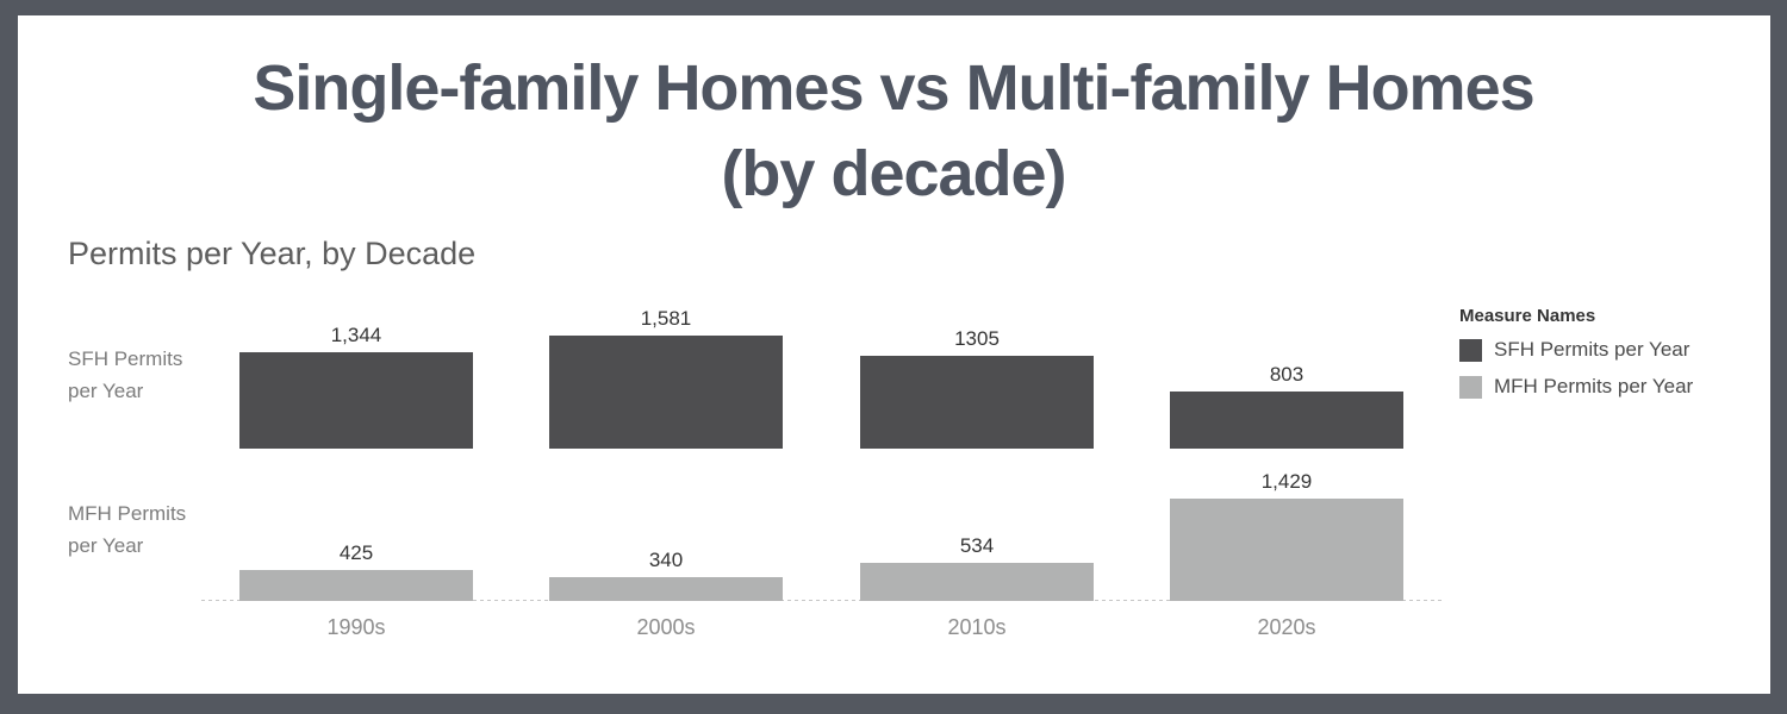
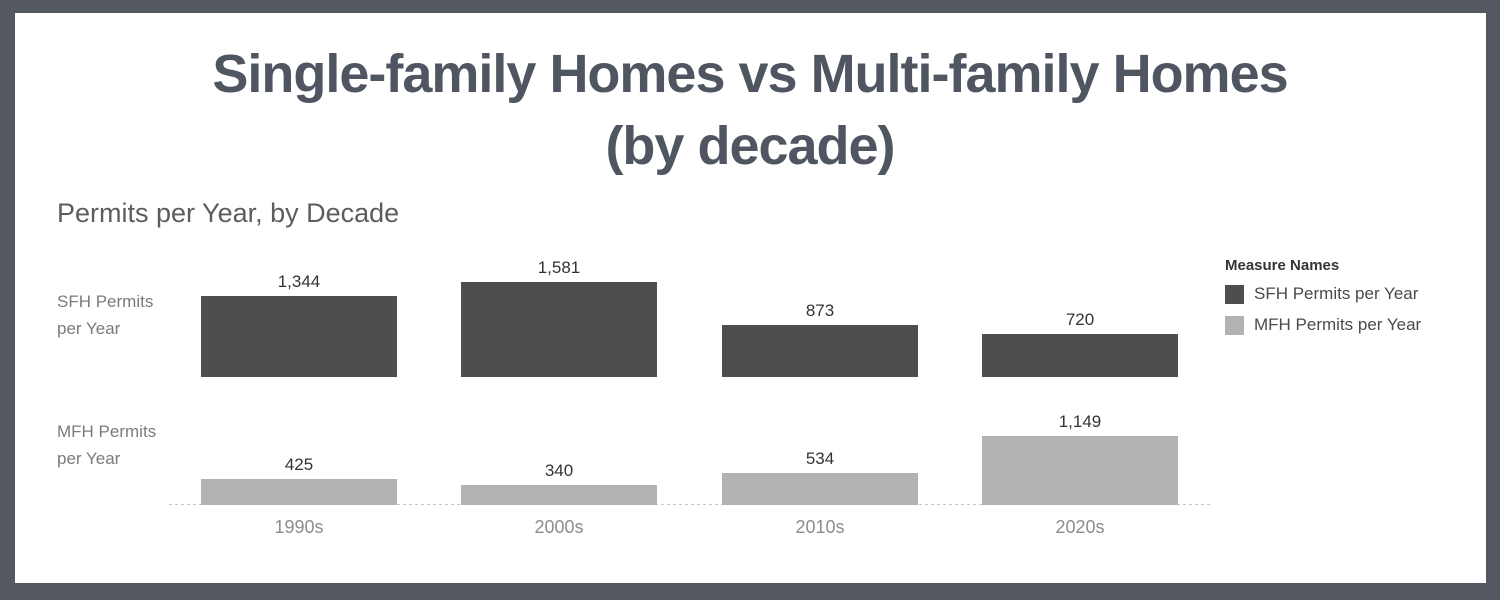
SFH Permits per Year/2010s: 1305 -> 873
SFH Permits per Year/2020s: 803 -> 720
MFH Permits per Year/2020s: 1,429 -> 1,149
